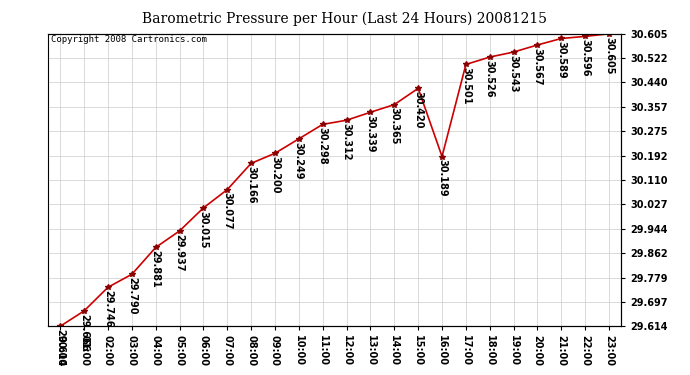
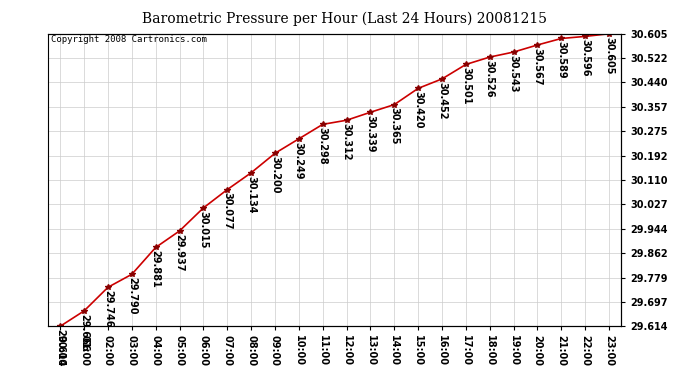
08:00: 30.166 -> 30.134
16:00: 30.189 -> 30.452
